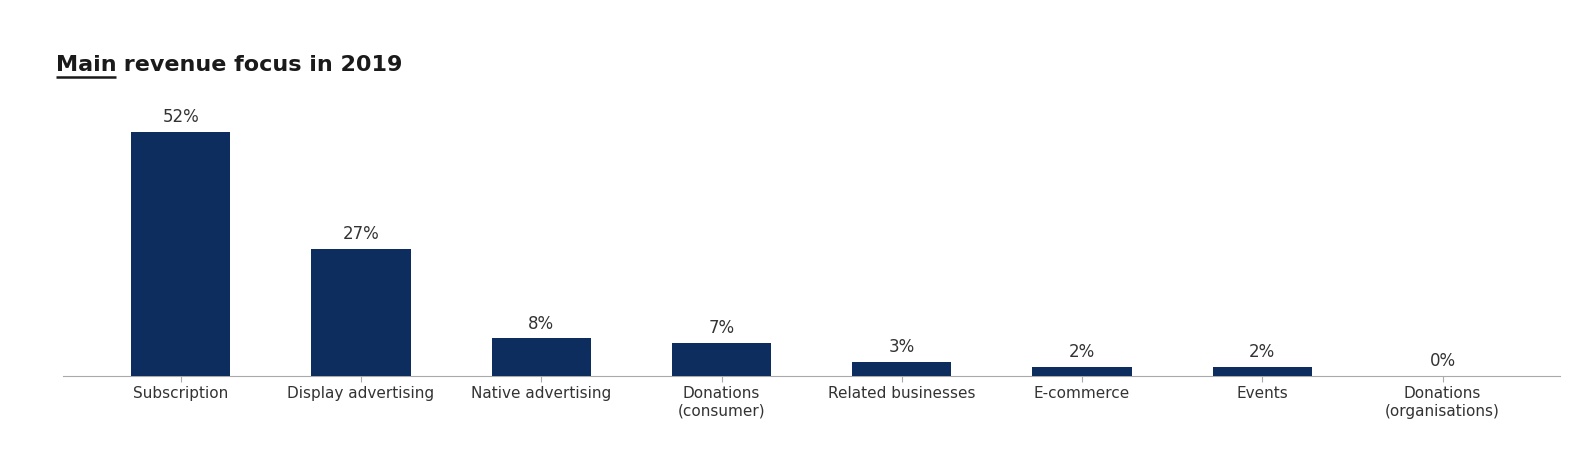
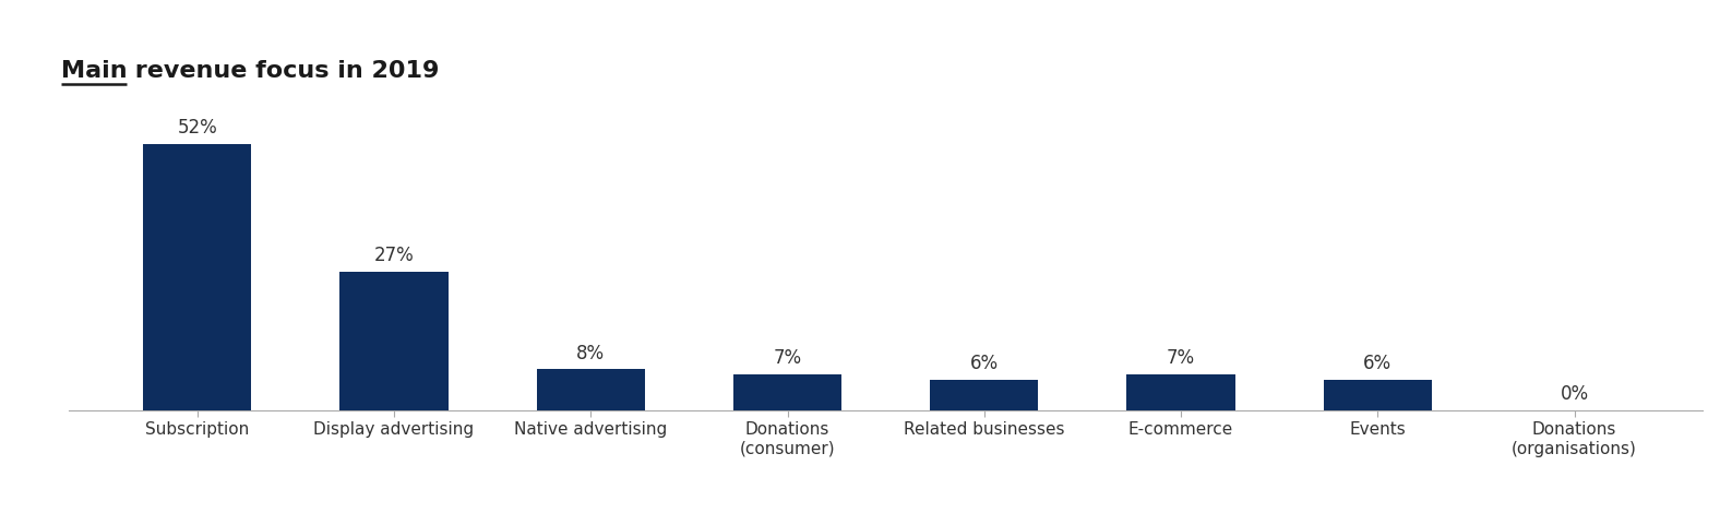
Related businesses: 3% -> 6%
E-commerce: 2% -> 7%
Events: 2% -> 6%
